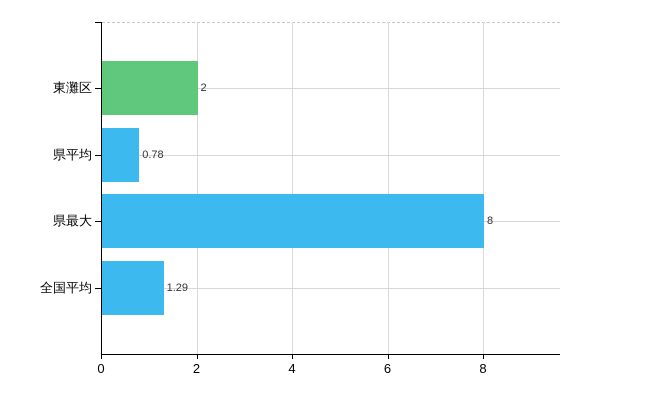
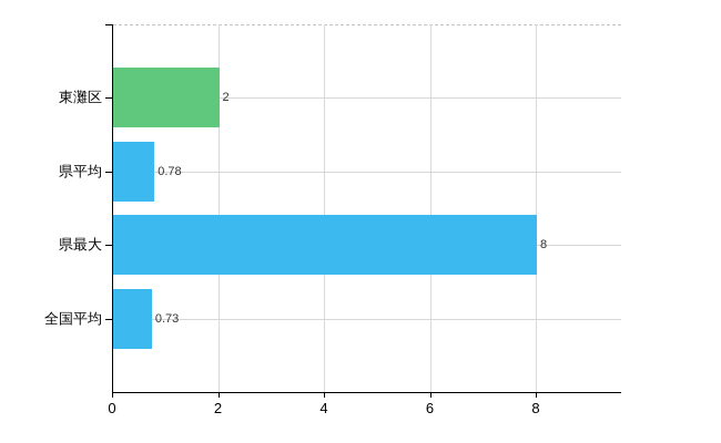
全国平均: 1.29 -> 0.73
